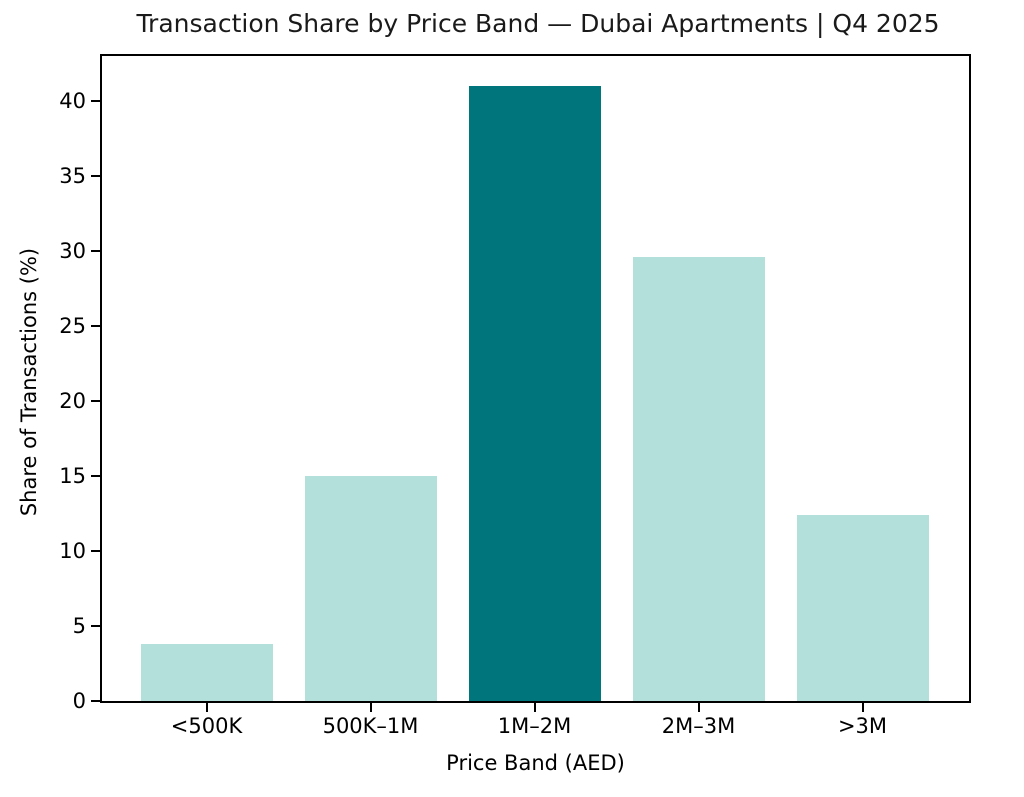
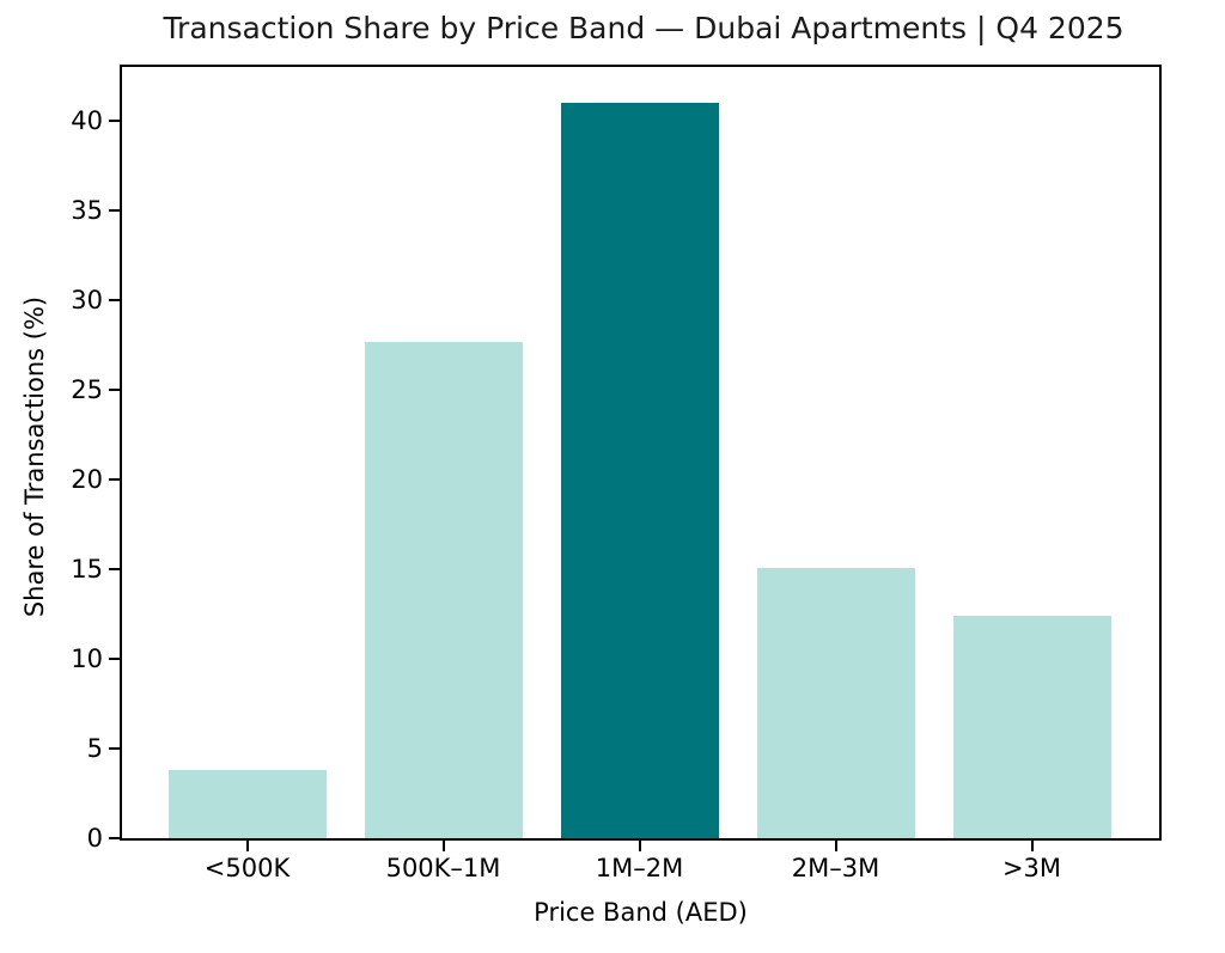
500K–1M: 15.0 -> 27.7
2M–3M: 29.6 -> 15.1
